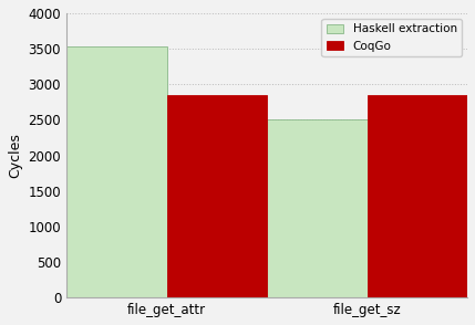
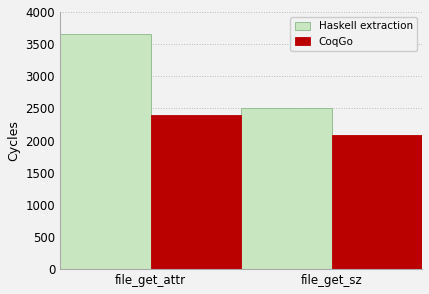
Haskell extraction/file_get_attr: 3530 -> 3660
CoqGo/file_get_attr: 2850 -> 2400
CoqGo/file_get_sz: 2850 -> 2080
